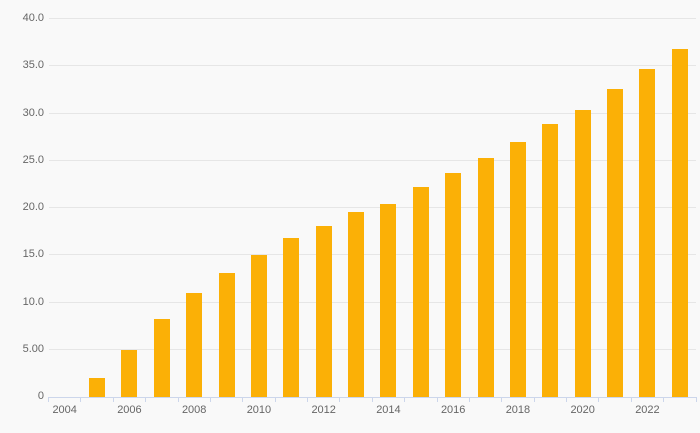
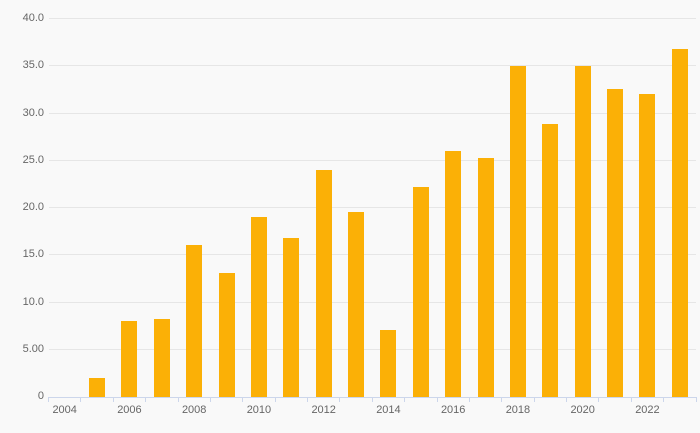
2006: 5 -> 8
2008: 11 -> 16
2010: 15 -> 19
2012: 18 -> 24
2014: 20 -> 7
2016: 24 -> 26
2018: 27 -> 35
2020: 30 -> 35
2022: 35 -> 32
